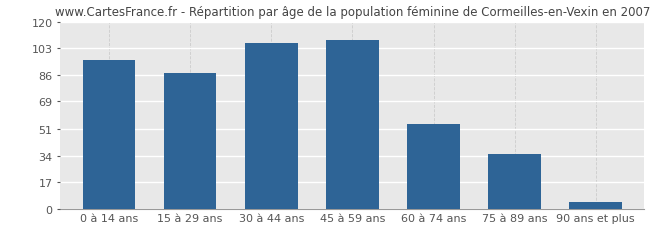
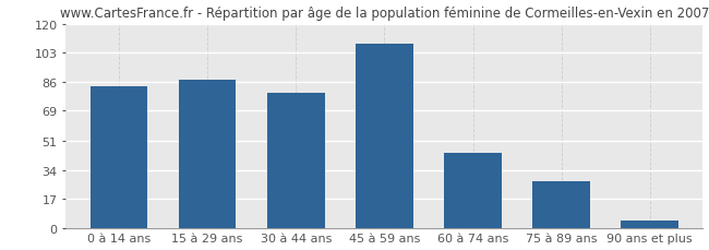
0 à 14 ans: 95 -> 83
30 à 44 ans: 106 -> 79
60 à 74 ans: 54 -> 44
75 à 89 ans: 35 -> 27
